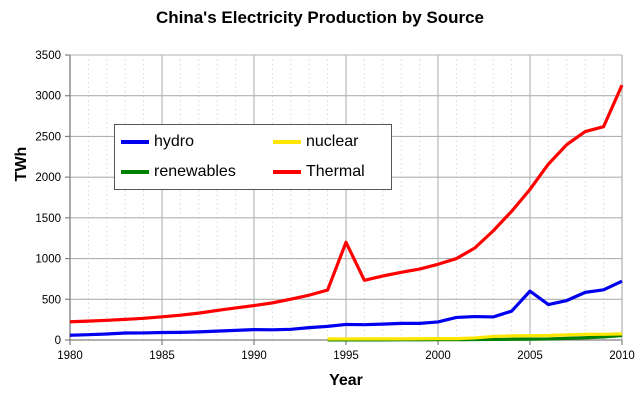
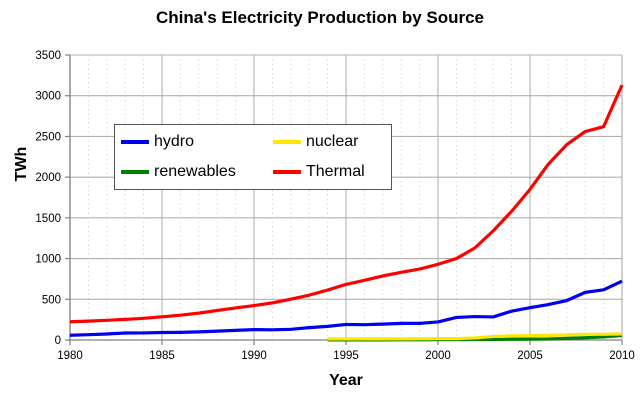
Thermal/1995: 1200 -> 700
hydro/2005: 600 -> 400
